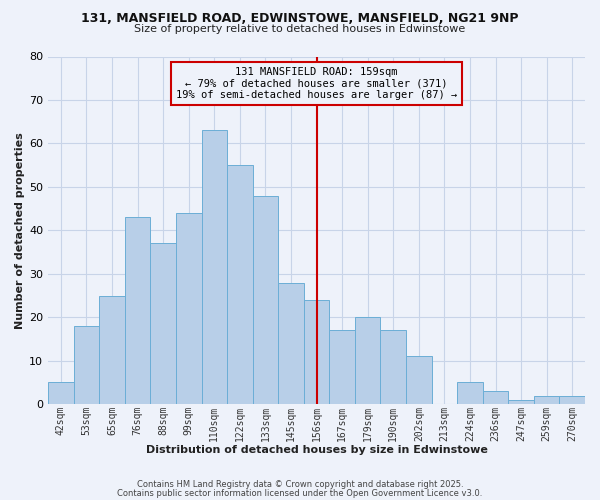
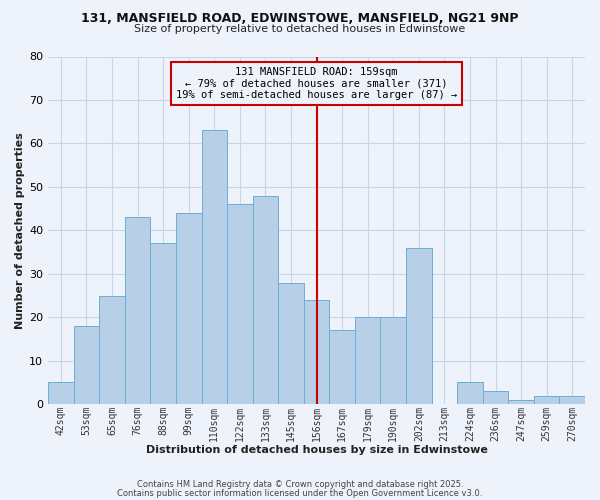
122sqm: 55 -> 46
190sqm: 17 -> 20
202sqm: 11 -> 36
